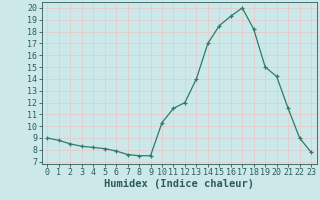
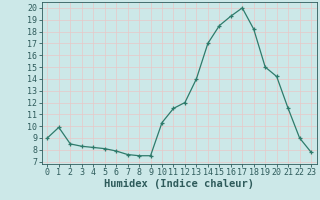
1: 8.8 -> 9.9
